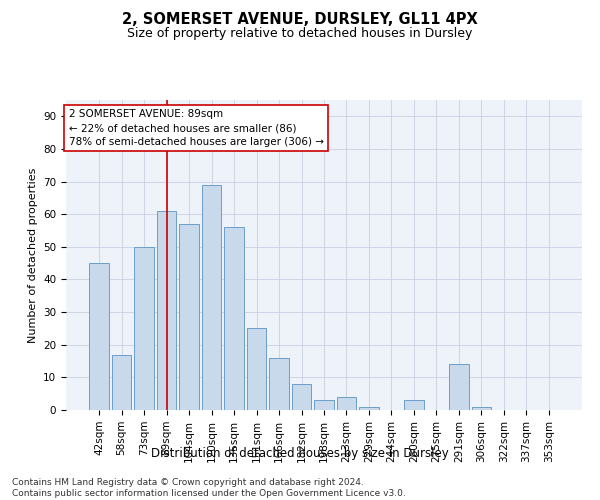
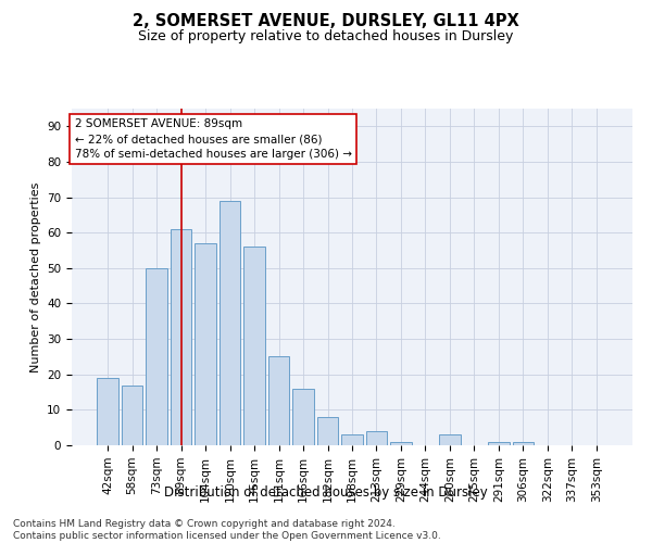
42sqm: 45 -> 19
291sqm: 14 -> 1
